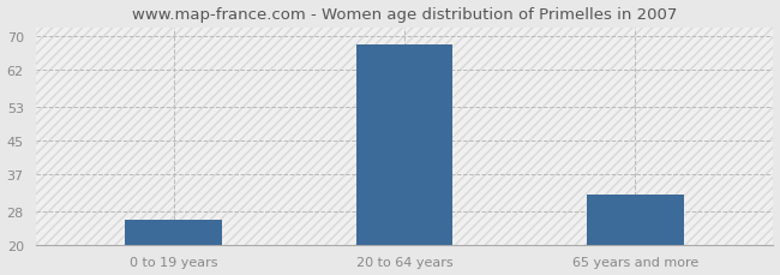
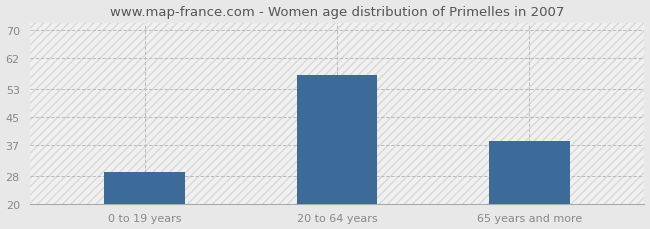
0 to 19 years: 26 -> 29
20 to 64 years: 68 -> 57
65 years and more: 32 -> 38
